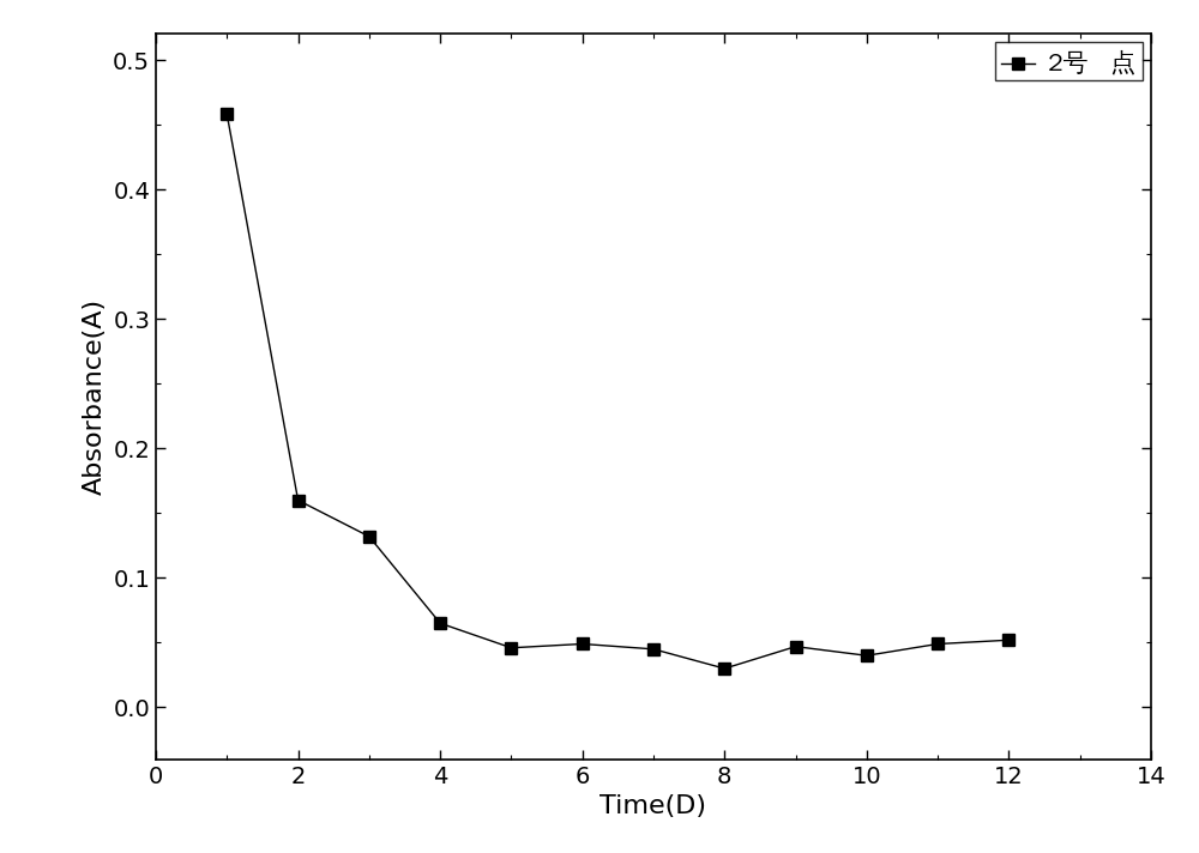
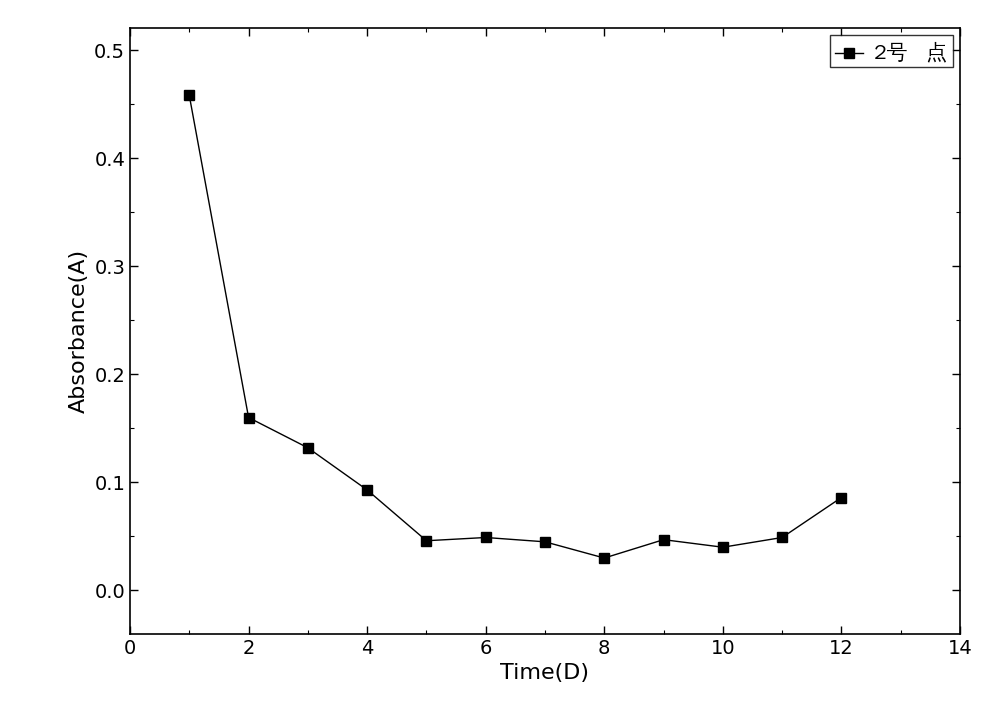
4: 0.065 -> 0.093
12: 0.052 -> 0.086
